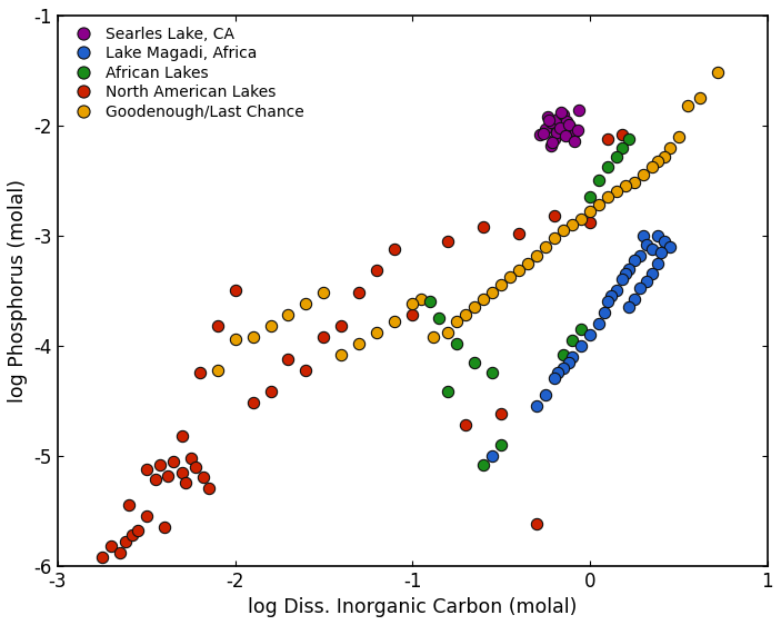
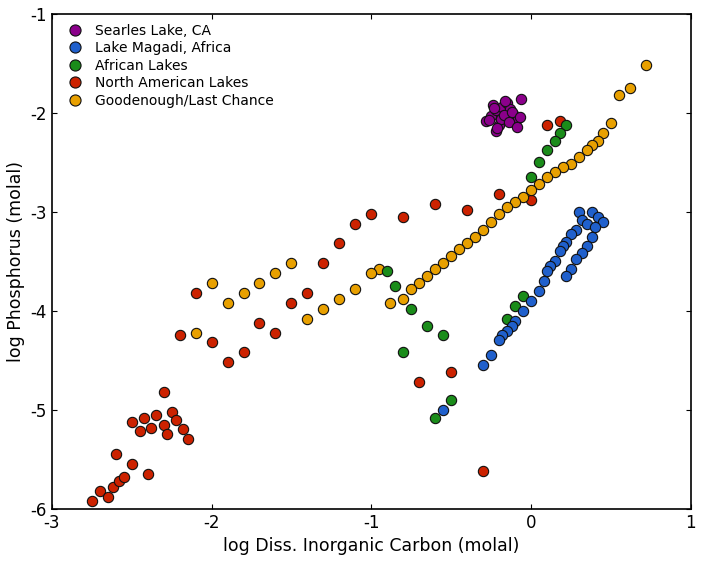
North American Lakes/-2: -3.50 -> -4.32
Goodenough/Last Chance/-2: -3.94 -> -3.72
North American Lakes/-1: -3.72 -> -3.02
